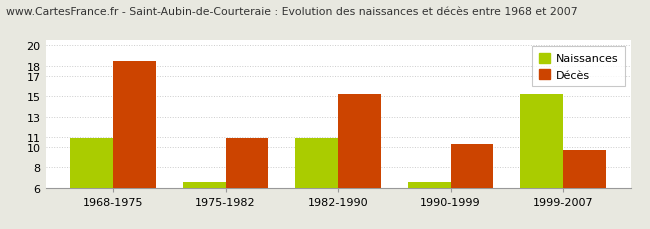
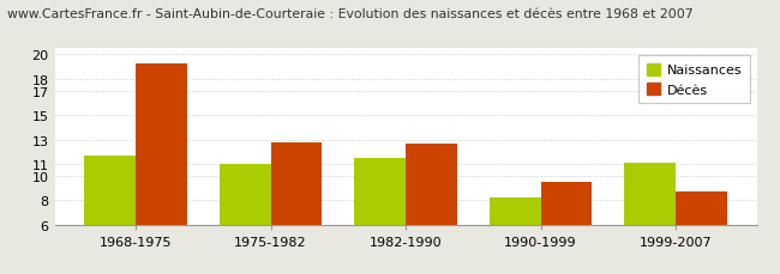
Naissances/1968-1975: 10.9 -> 11.7
Décès/1968-1975: 18.5 -> 19.3
Naissances/1975-1982: 6.6 -> 11.0
Décès/1975-1982: 10.9 -> 12.8
Naissances/1982-1990: 10.9 -> 11.5
Décès/1982-1990: 15.2 -> 12.7
Naissances/1990-1999: 6.6 -> 8.2
Décès/1990-1999: 10.3 -> 9.5
Naissances/1999-2007: 15.2 -> 11.1
Décès/1999-2007: 9.7 -> 8.7
